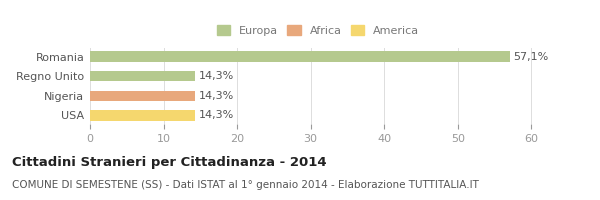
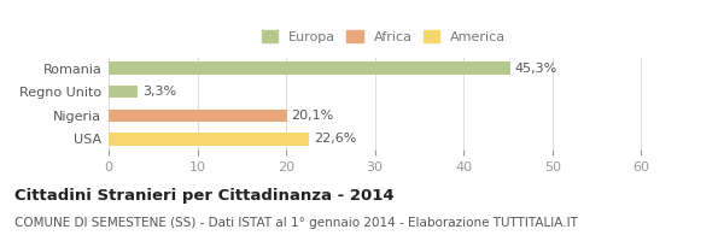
Romania: 57,1% -> 45,3%
Regno Unito: 14,3% -> 3,3%
Nigeria: 14,3% -> 20,1%
USA: 14,3% -> 22,6%
